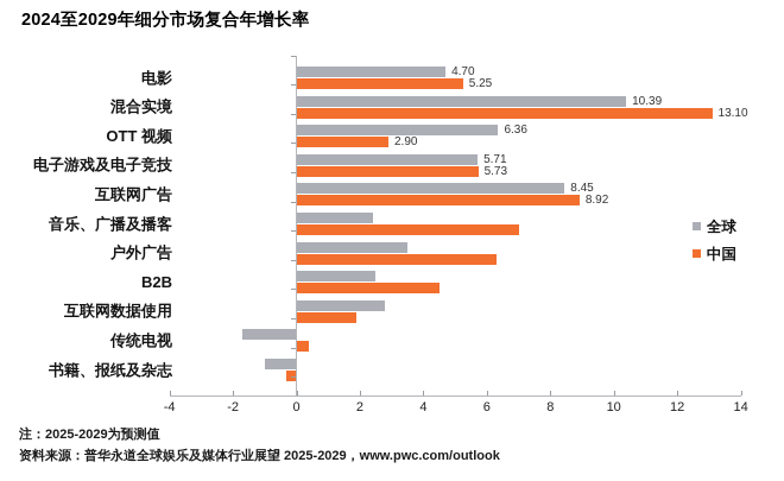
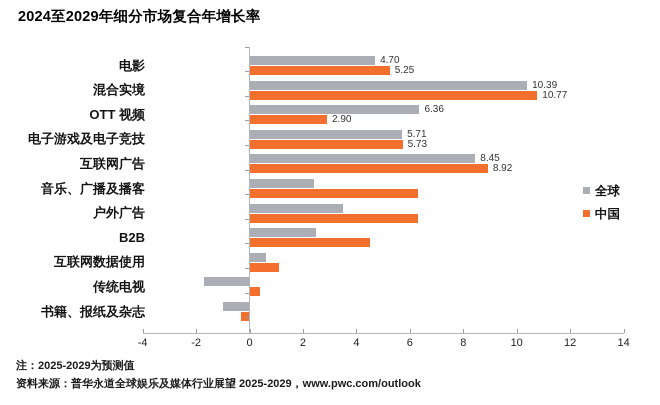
中国/混合实境: 13.10 -> 10.77
中国/音乐、广播及播客: 7.0 -> 6.3
全球/互联网数据使用: 2.8 -> 0.6
中国/互联网数据使用: 1.9 -> 1.1
